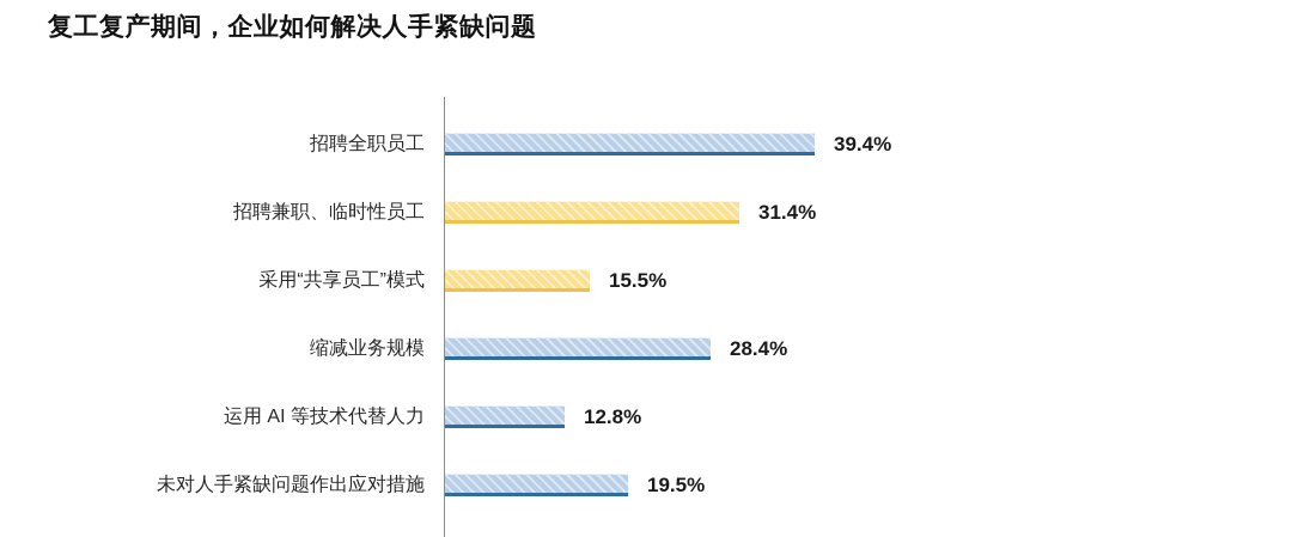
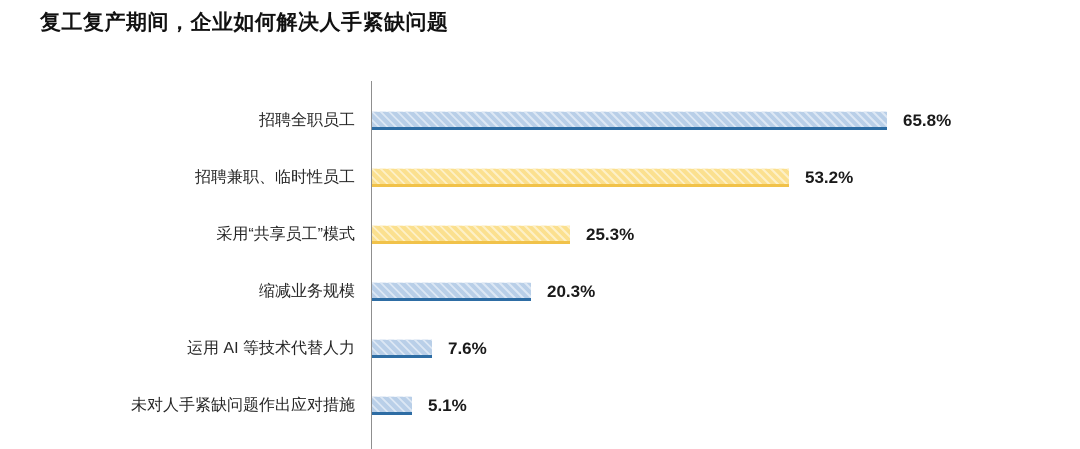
招聘全职员工: 39.4% -> 65.8%
招聘兼职、临时性员工: 31.4% -> 53.2%
采用“共享员工”模式: 15.5% -> 25.3%
缩减业务规模: 28.4% -> 20.3%
运用 AI 等技术代替人力: 12.8% -> 7.6%
未对人手紧缺问题作出应对措施: 19.5% -> 5.1%
